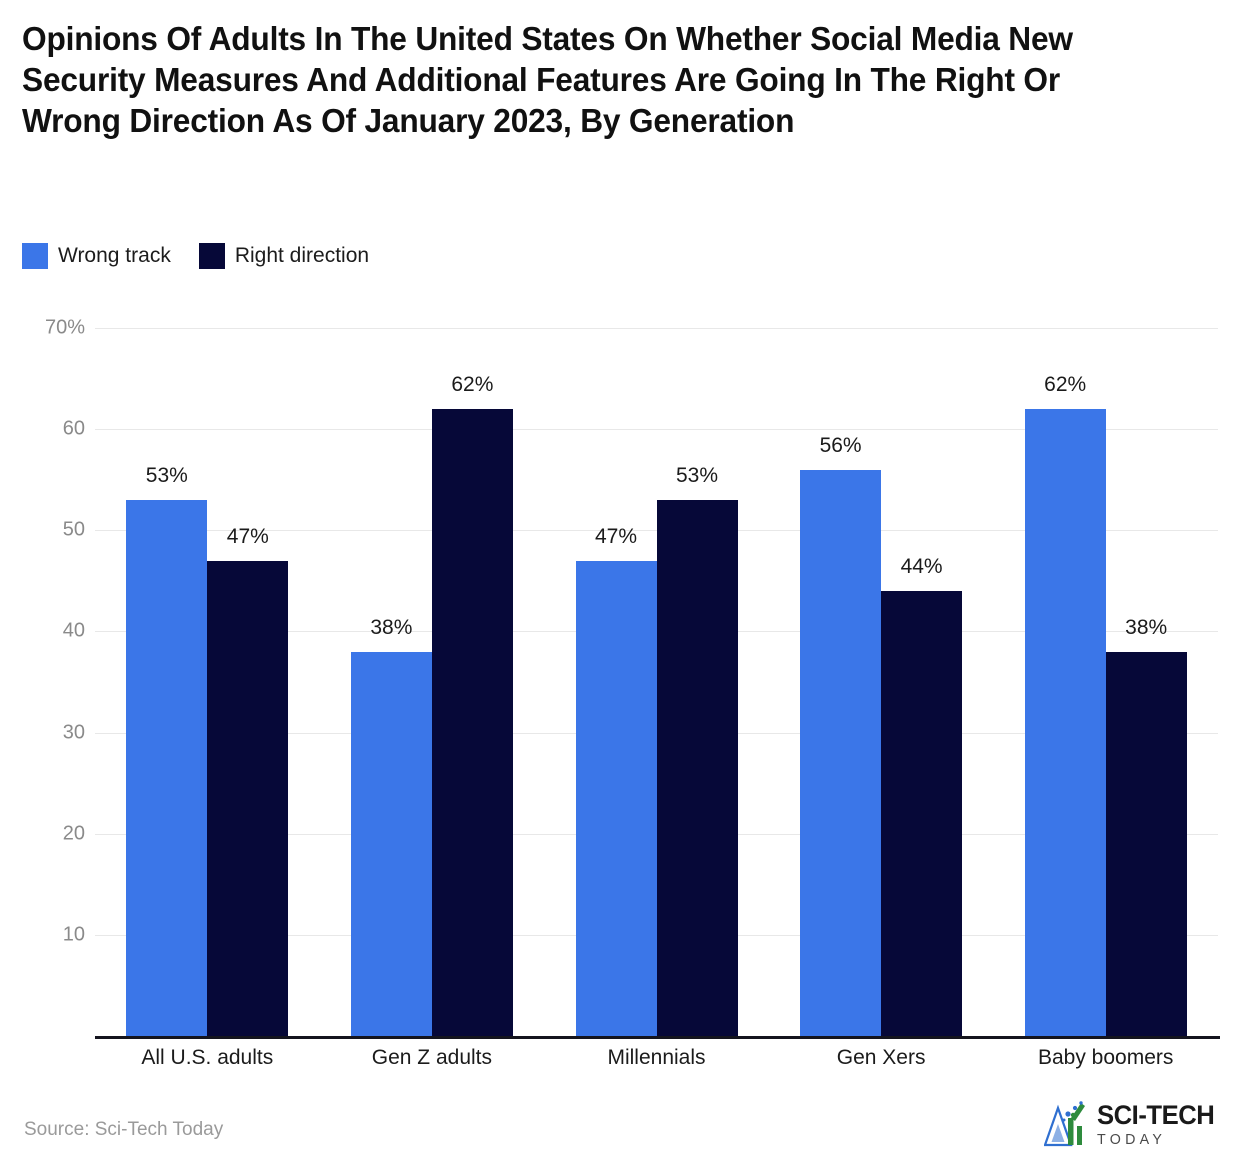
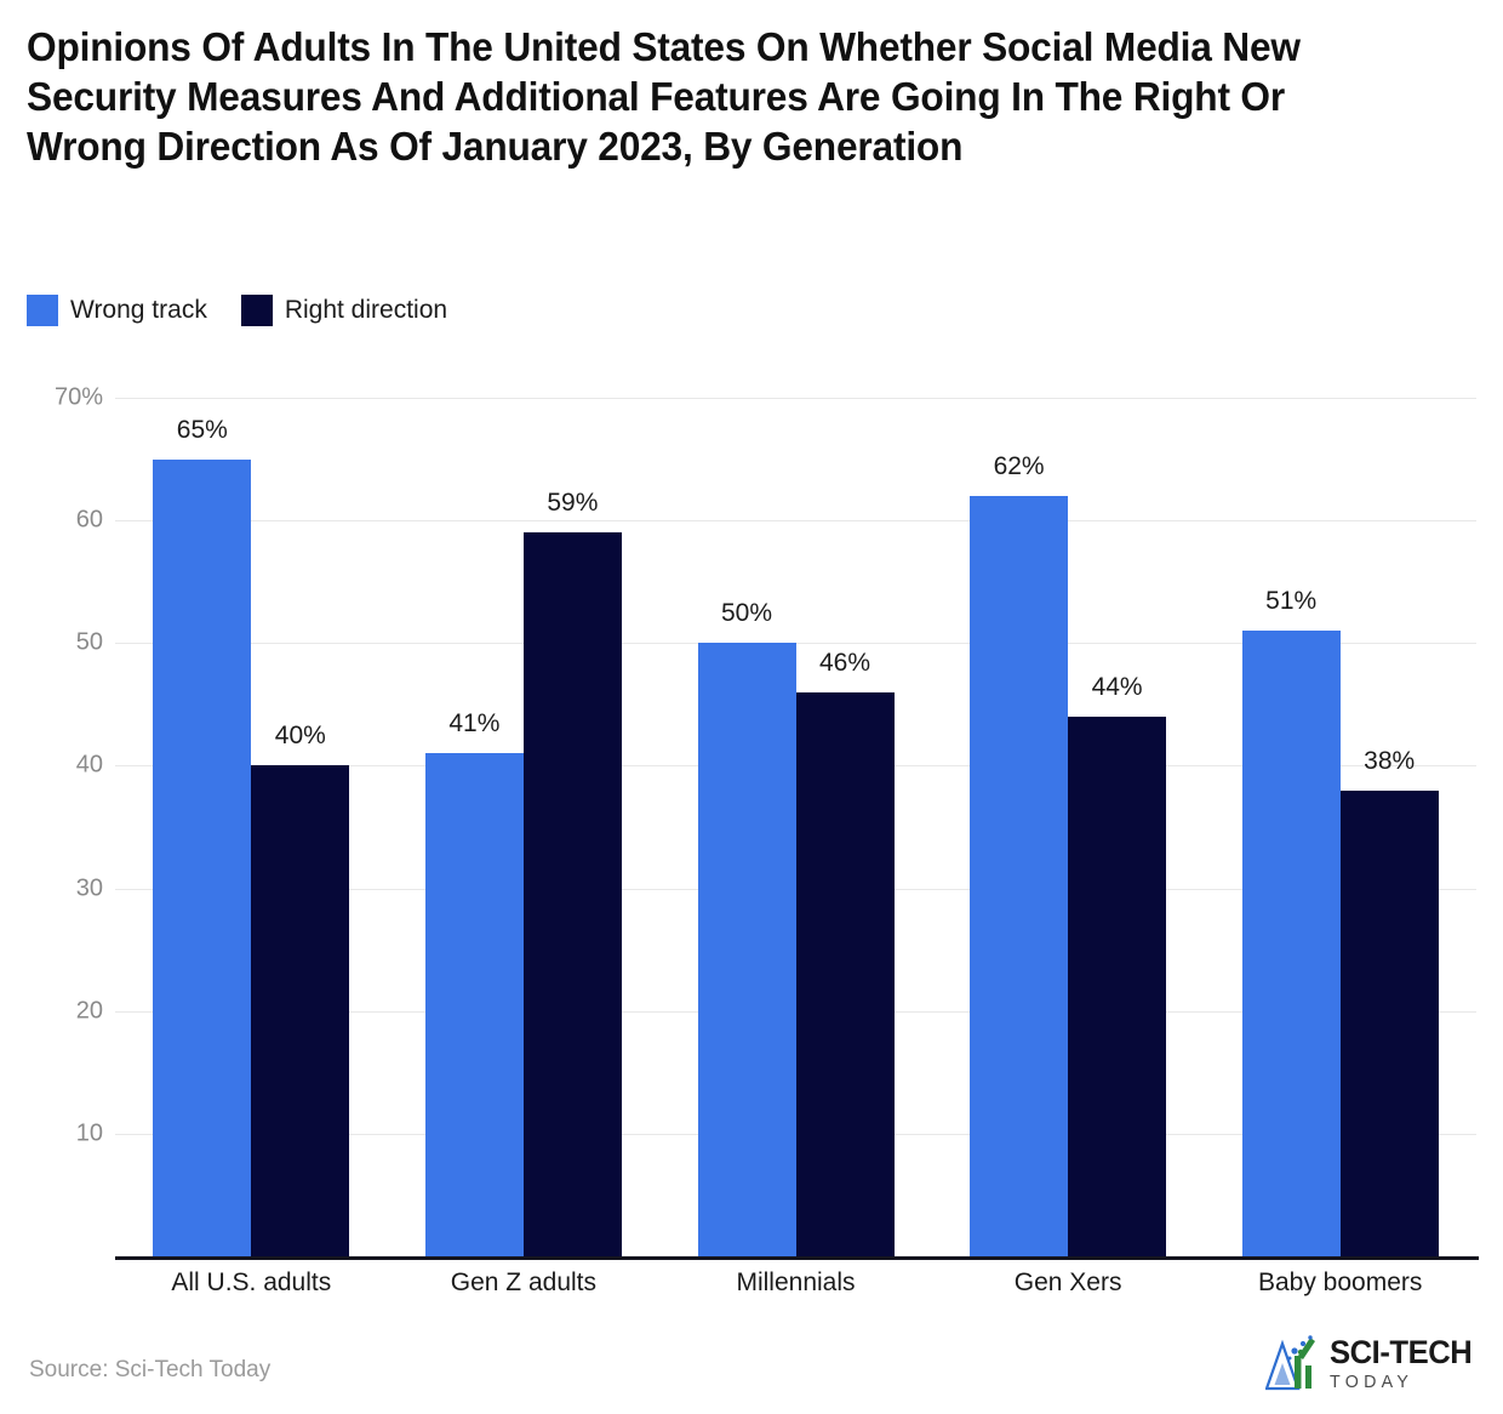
Wrong track/All U.S. adults: 53% -> 65%
Right direction/All U.S. adults: 47% -> 40%
Wrong track/Gen Z adults: 38% -> 41%
Right direction/Gen Z adults: 62% -> 59%
Wrong track/Millennials: 47% -> 50%
Right direction/Millennials: 53% -> 46%
Wrong track/Gen Xers: 56% -> 62%
Wrong track/Baby boomers: 62% -> 51%
